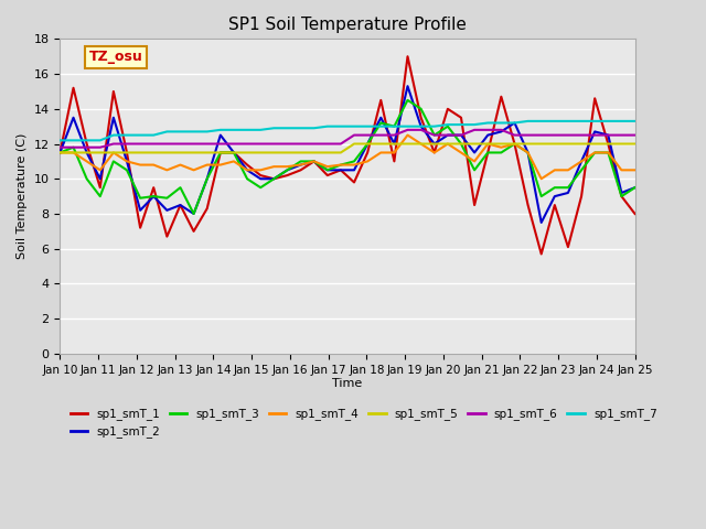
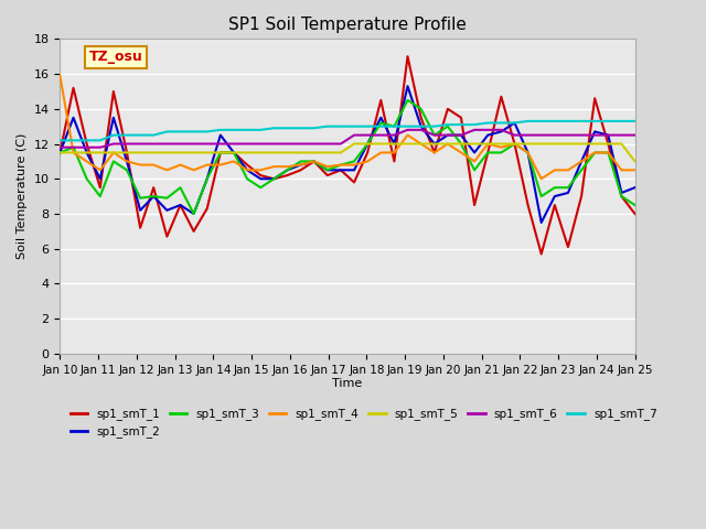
sp1_smT_4/Jan 10: 11.5 -> 15.9
sp1_smT_3/Jan 25: 9.5 -> 8.5
sp1_smT_5/Jan 25: 12.0 -> 11.0
